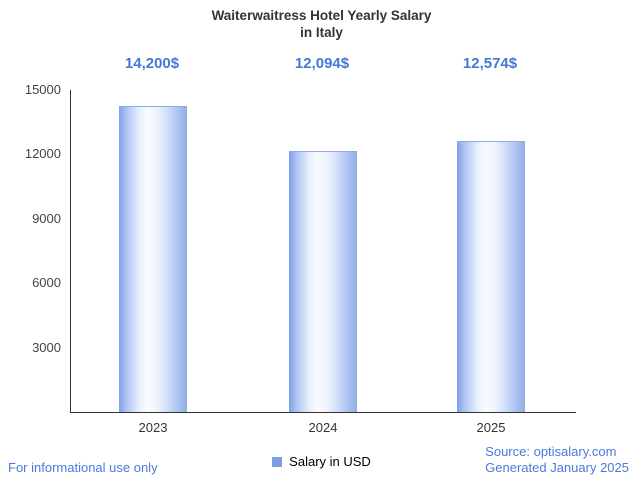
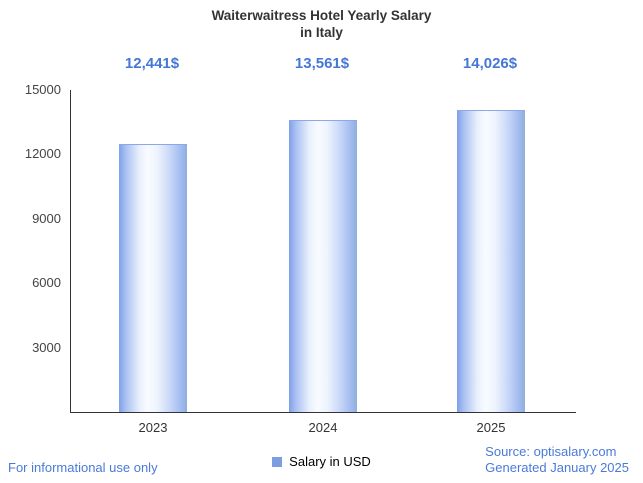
2023: 14,200 -> 12,441
2024: 12,094 -> 13,561
2025: 12,574 -> 14,026
